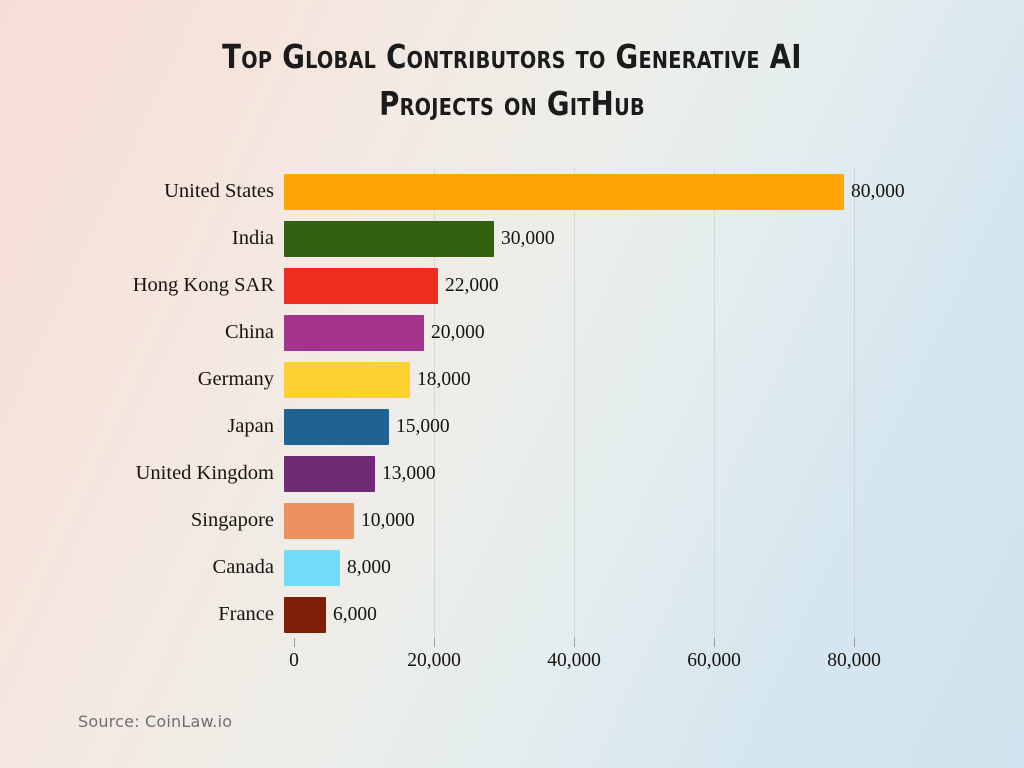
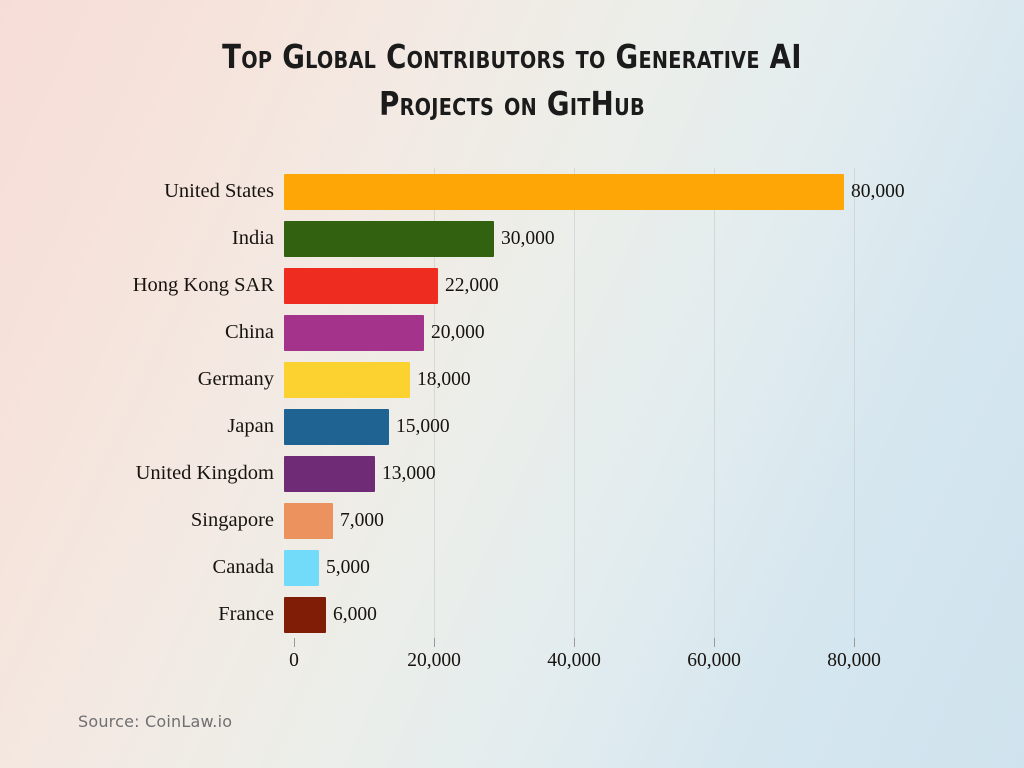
Singapore: 10,000 -> 7,000
Canada: 8,000 -> 5,000
